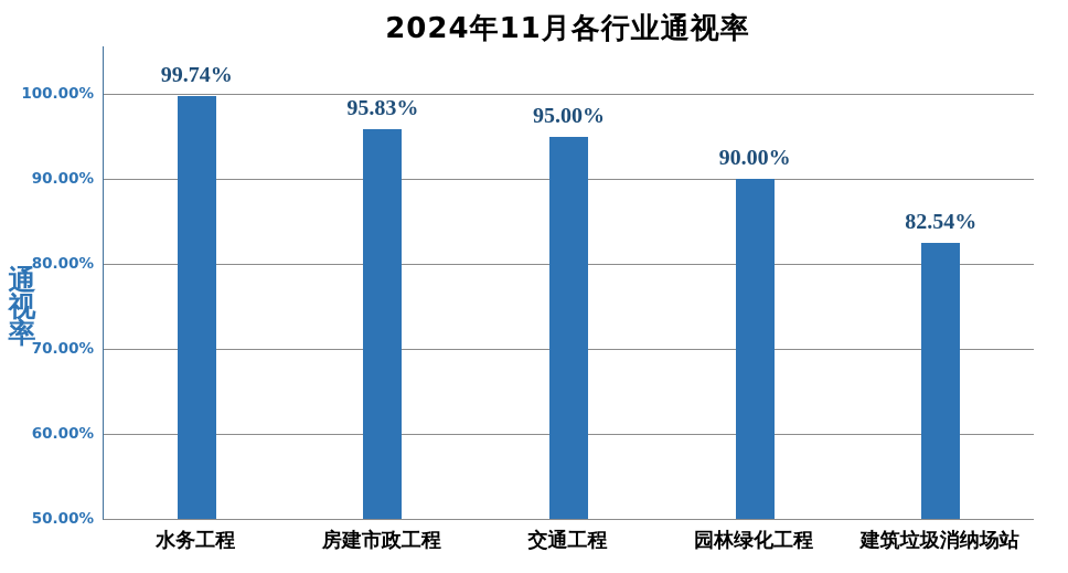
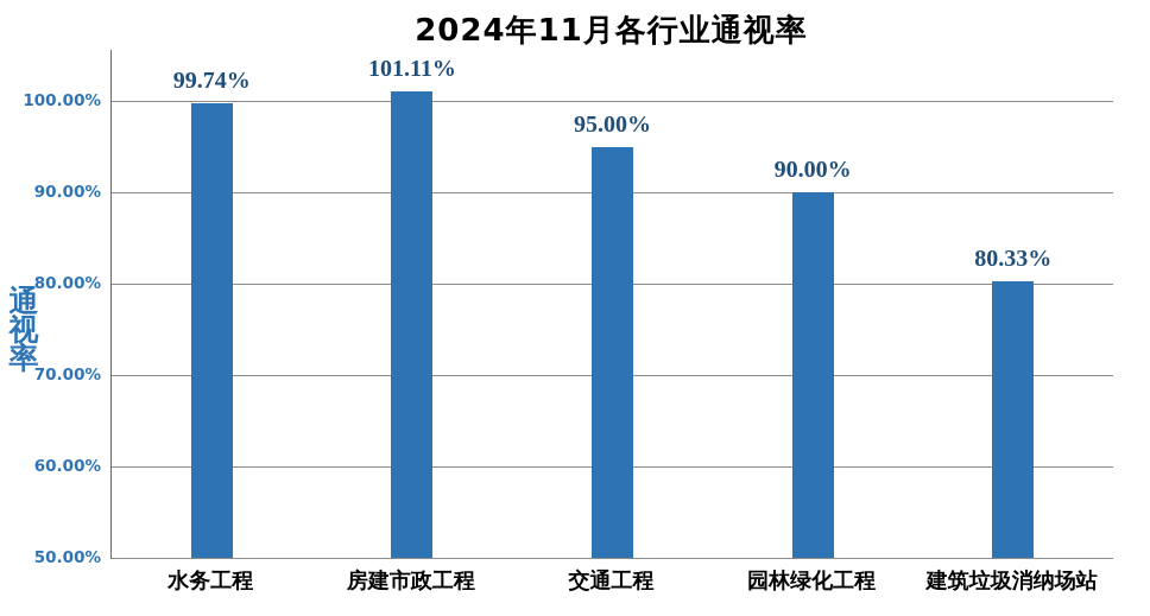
房建市政工程: 95.83% -> 101.11%
建筑垃圾消纳场站: 82.54% -> 80.33%
